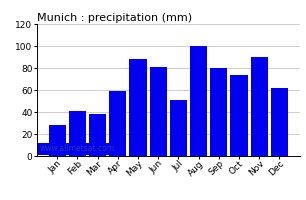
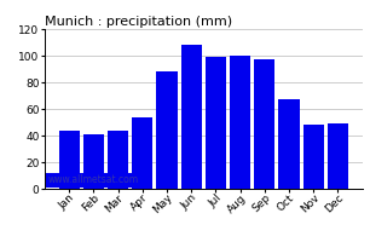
Jan: 28 -> 44
Mar: 38 -> 44
Apr: 59 -> 54
Jun: 81 -> 108
Jul: 51 -> 99
Sep: 80 -> 97
Oct: 74 -> 67
Nov: 90 -> 48
Dec: 62 -> 49
